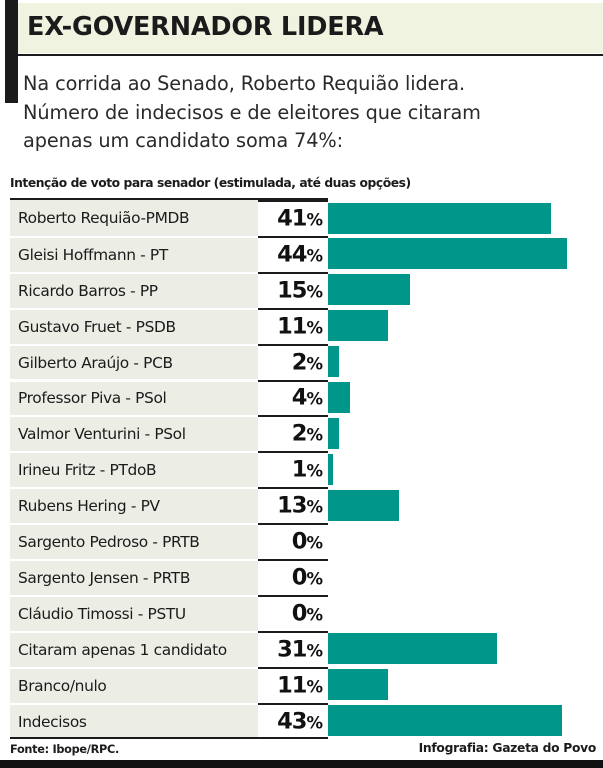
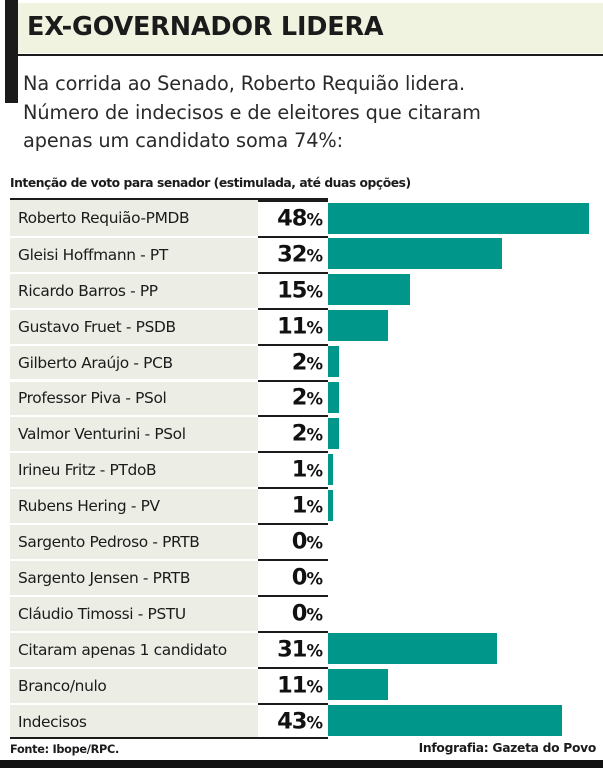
Roberto Requião-PMDB: 41 -> 48
Gleisi Hoffmann - PT: 44 -> 32
Professor Piva - PSol: 4 -> 2
Rubens Hering - PV: 13 -> 1
